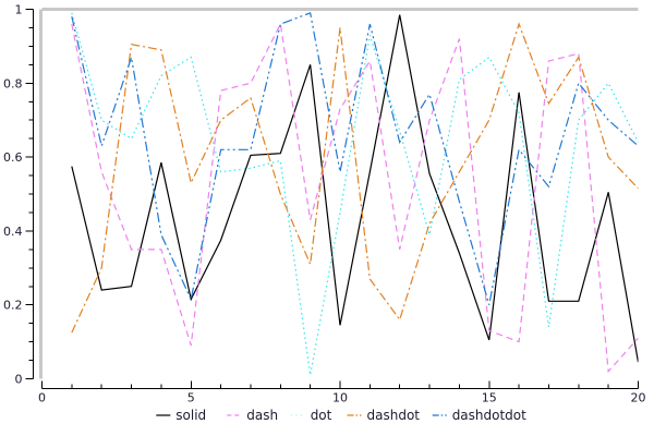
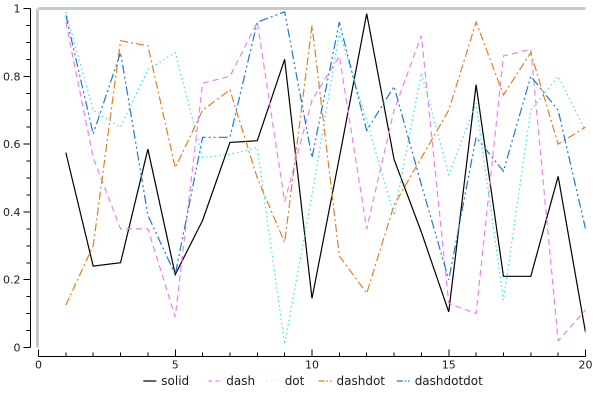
dot/15: 0.87 -> 0.51
dashdot/20: 0.52 -> 0.65
dashdotdot/20: 0.63 -> 0.35
